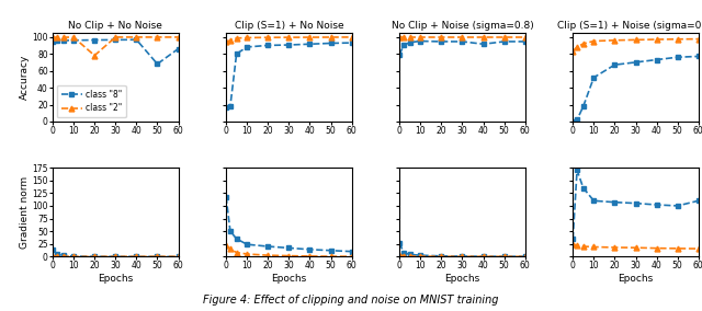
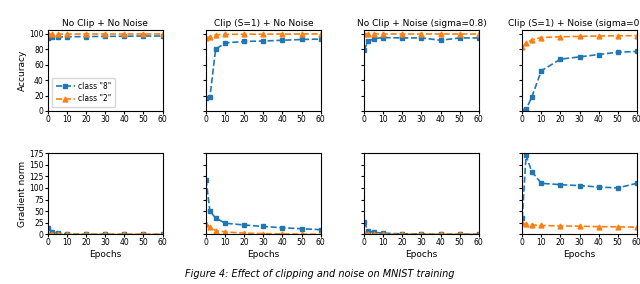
No Clip + No Noise/class "2"/20: 78 -> 100
No Clip + No Noise/class "8"/50: 68 -> 97
No Clip + No Noise/class "8"/60: 86 -> 97
